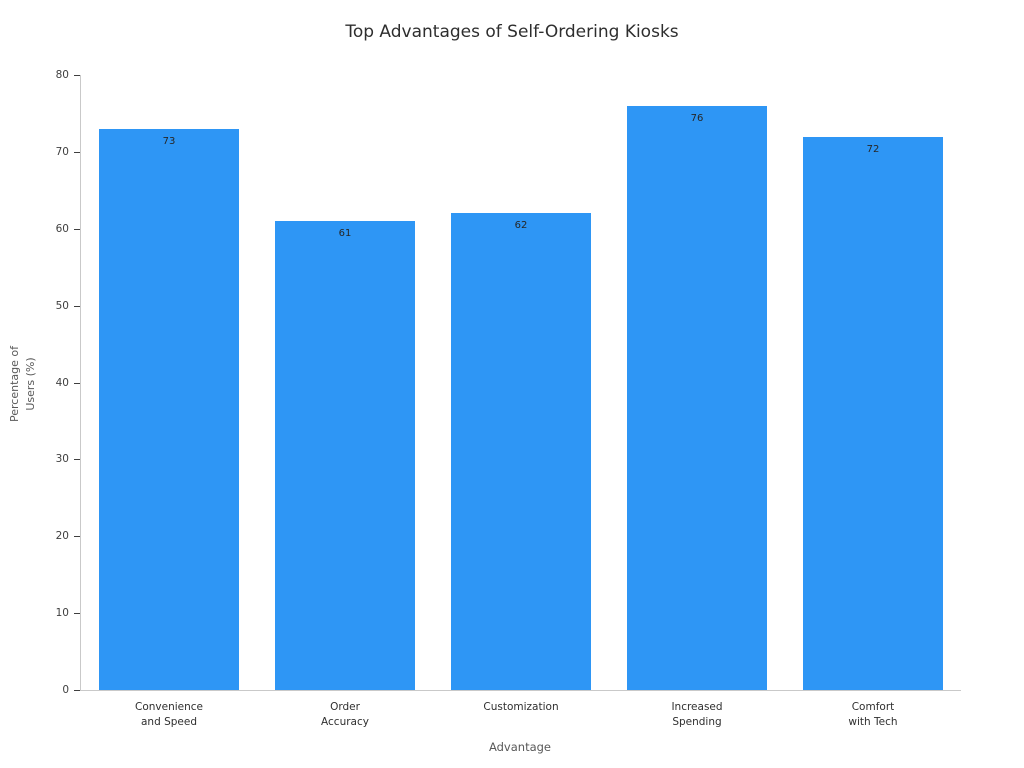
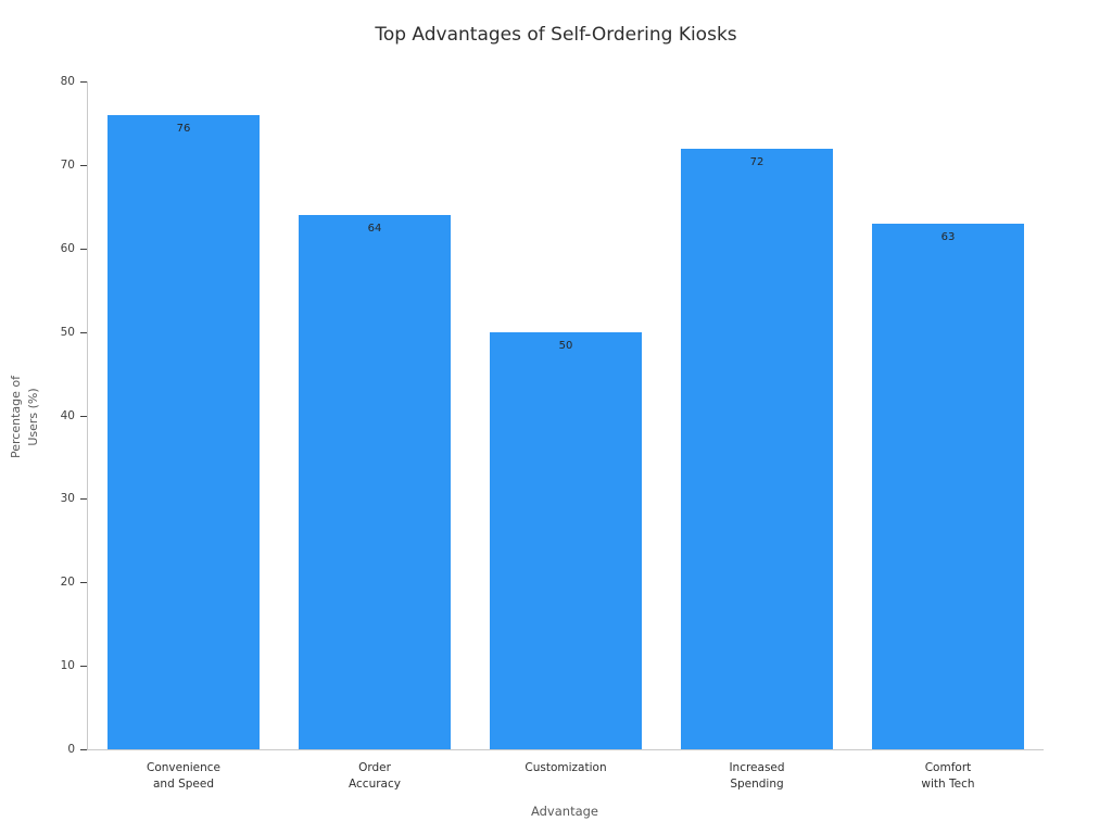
Convenience and Speed: 73 -> 76
Order Accuracy: 61 -> 64
Customization: 62 -> 50
Increased Spending: 76 -> 72
Comfort with Tech: 72 -> 63
